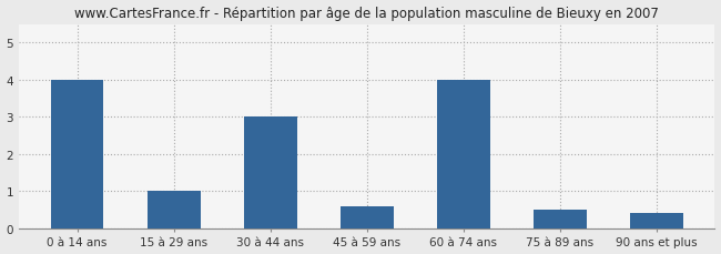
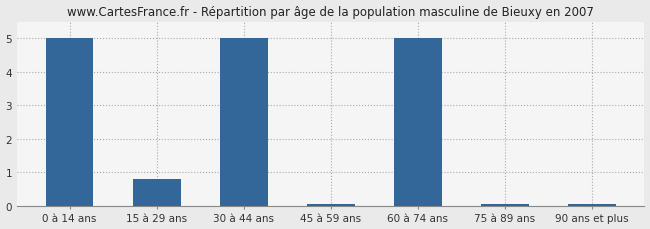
0 à 14 ans: 4.00 -> 5.00
15 à 29 ans: 1.00 -> 0.80
30 à 44 ans: 3.00 -> 5.00
45 à 59 ans: 0.60 -> 0.05
60 à 74 ans: 4.00 -> 5.00
75 à 89 ans: 0.50 -> 0.05
90 ans et plus: 0.40 -> 0.05
